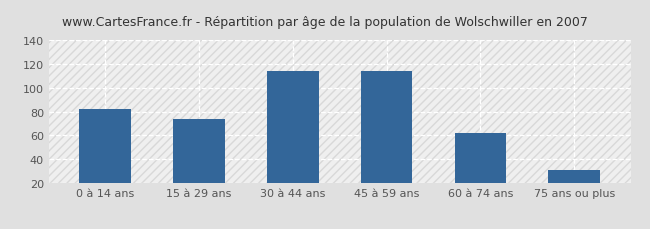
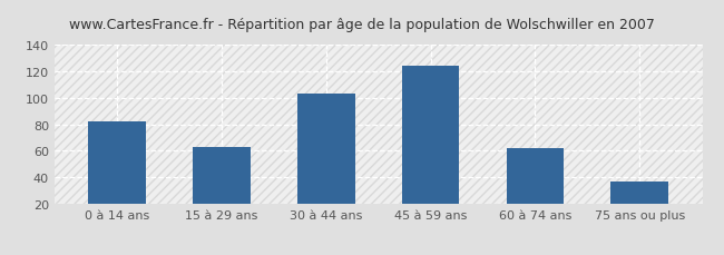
15 à 29 ans: 74 -> 63
30 à 44 ans: 114 -> 103
45 à 59 ans: 114 -> 124
75 ans ou plus: 31 -> 37
